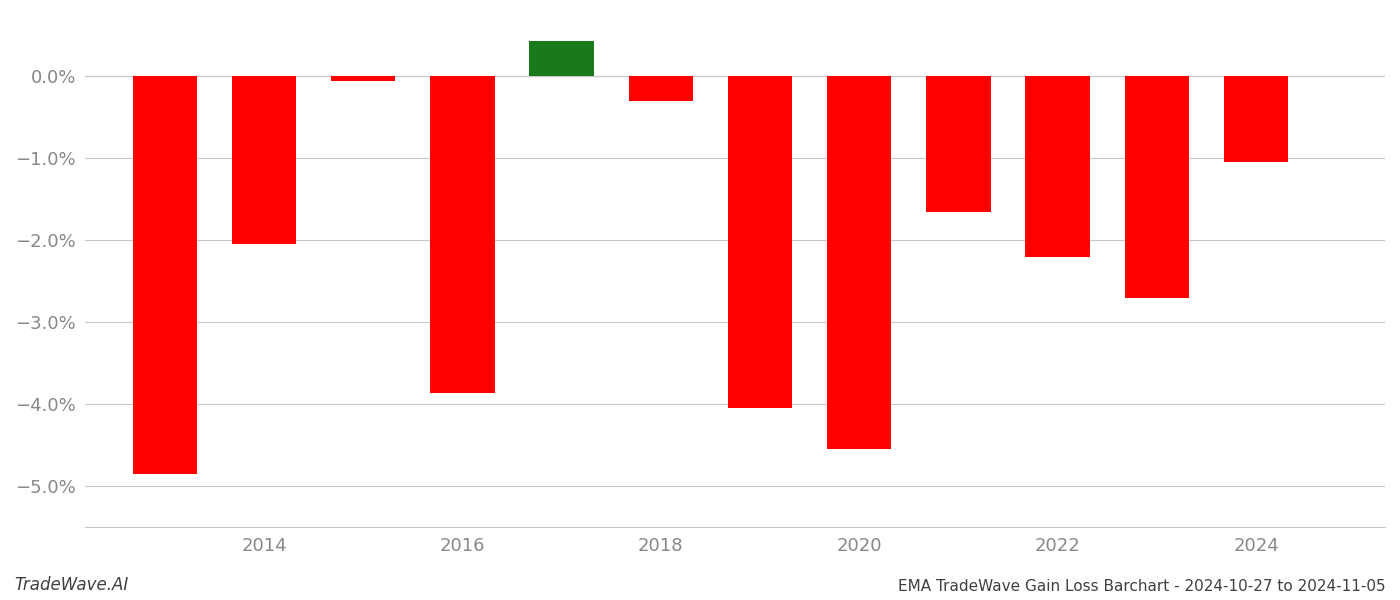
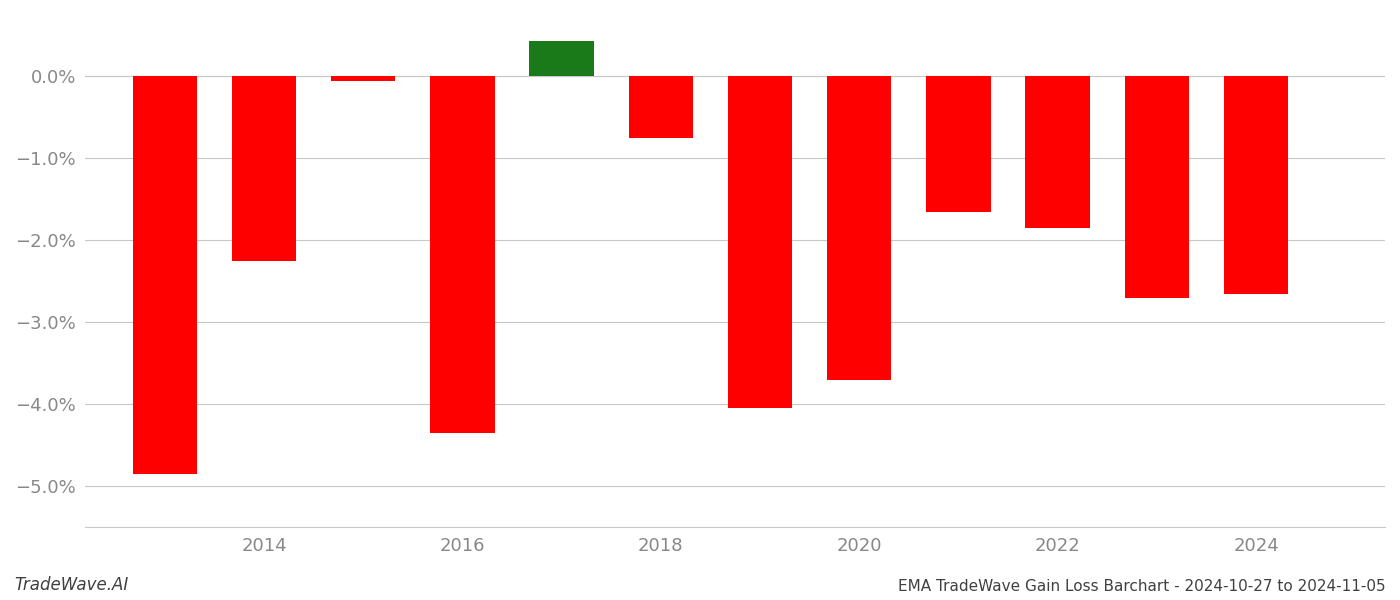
2014: -2.04% -> -2.25%
2016: -3.86% -> -4.35%
2018: -0.30% -> -0.75%
2020: -4.54% -> -3.70%
2022: -2.20% -> -1.85%
2024: -1.04% -> -2.65%
